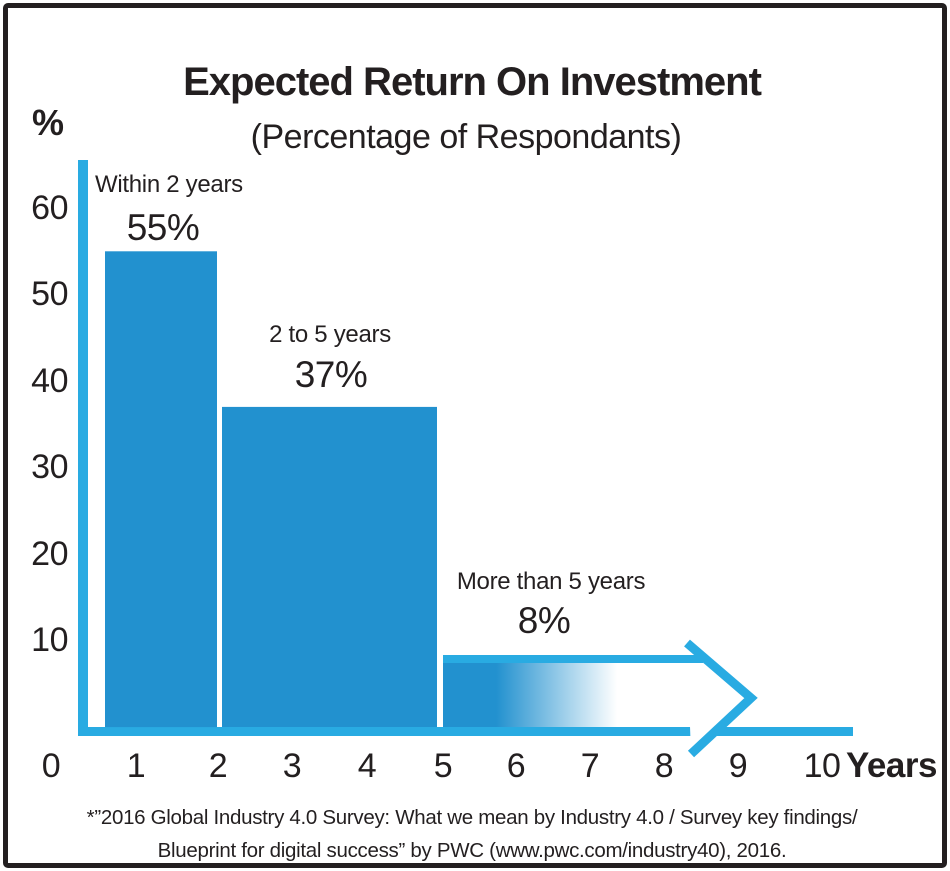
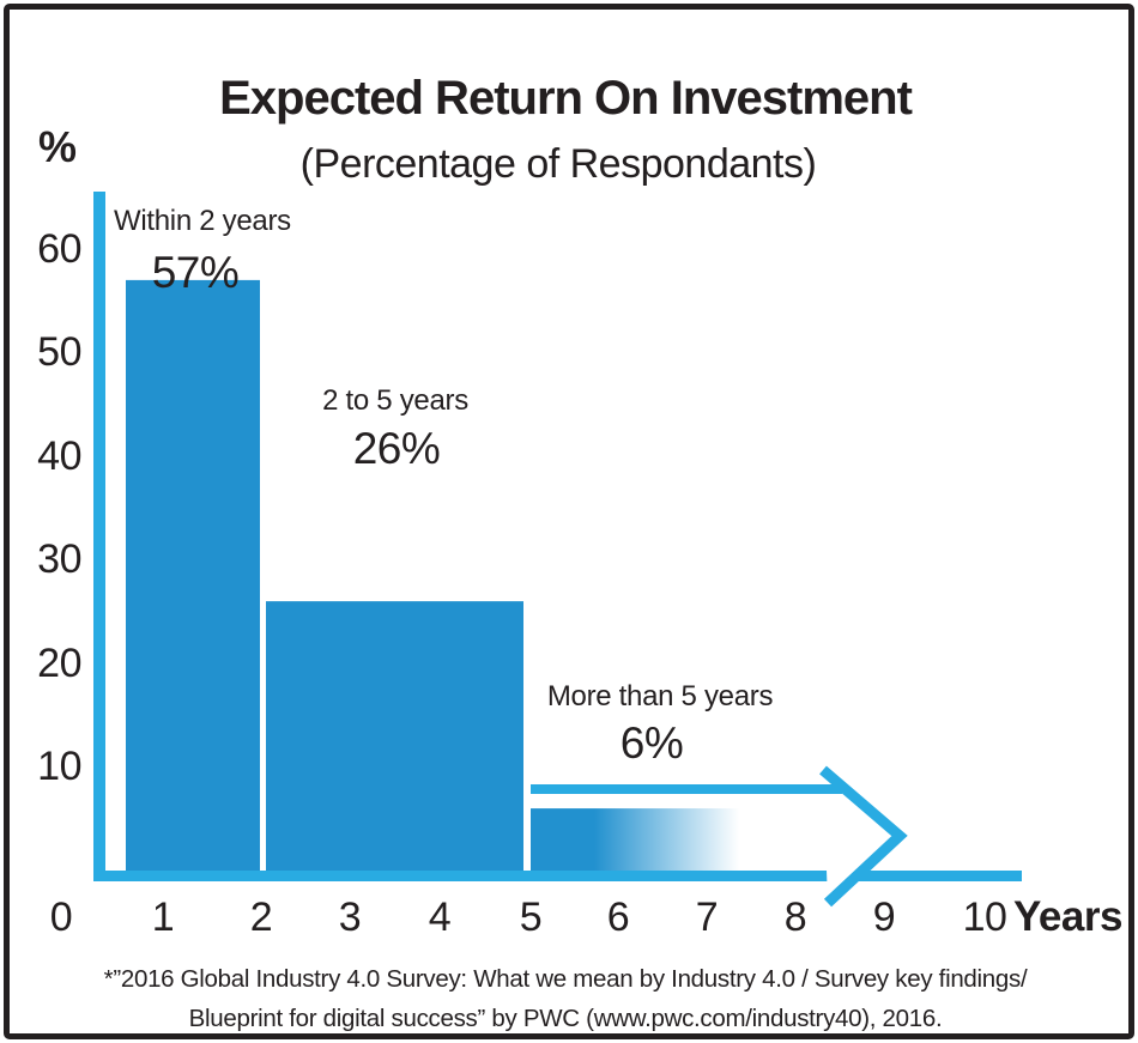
Within 2 years: 55% -> 57%
2 to 5 years: 37% -> 26%
More than 5 years: 8% -> 6%
